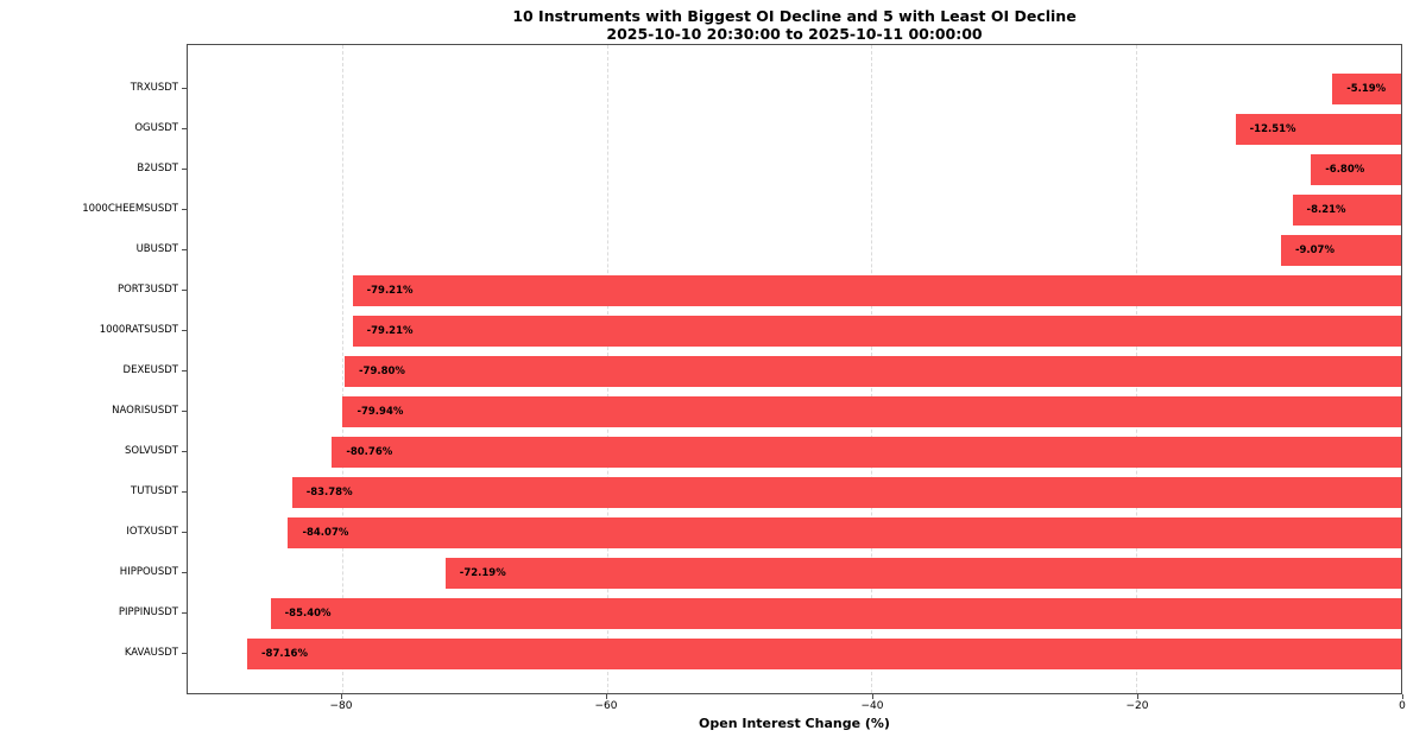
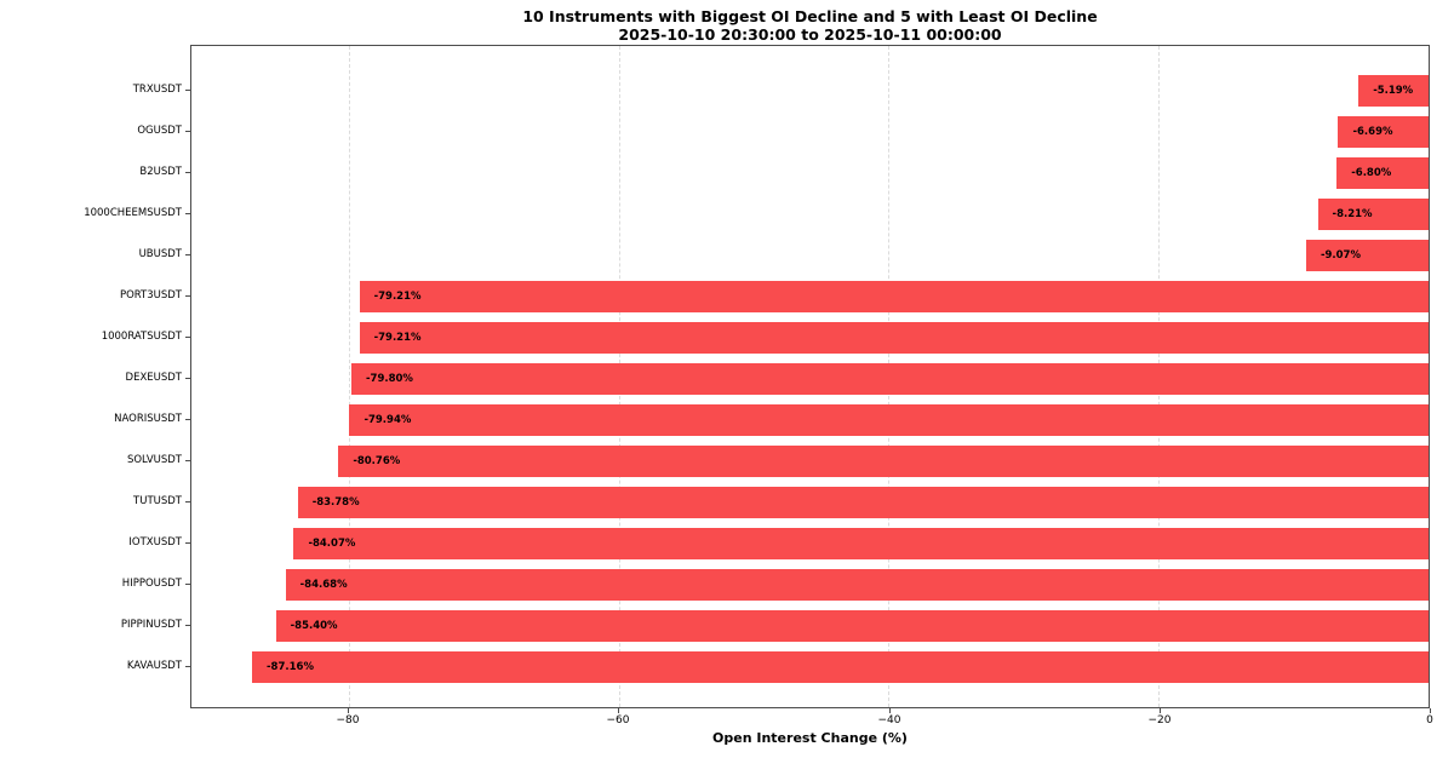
OGUSDT: -12.51% -> -6.69%
HIPPOUSDT: -72.19% -> -84.68%
